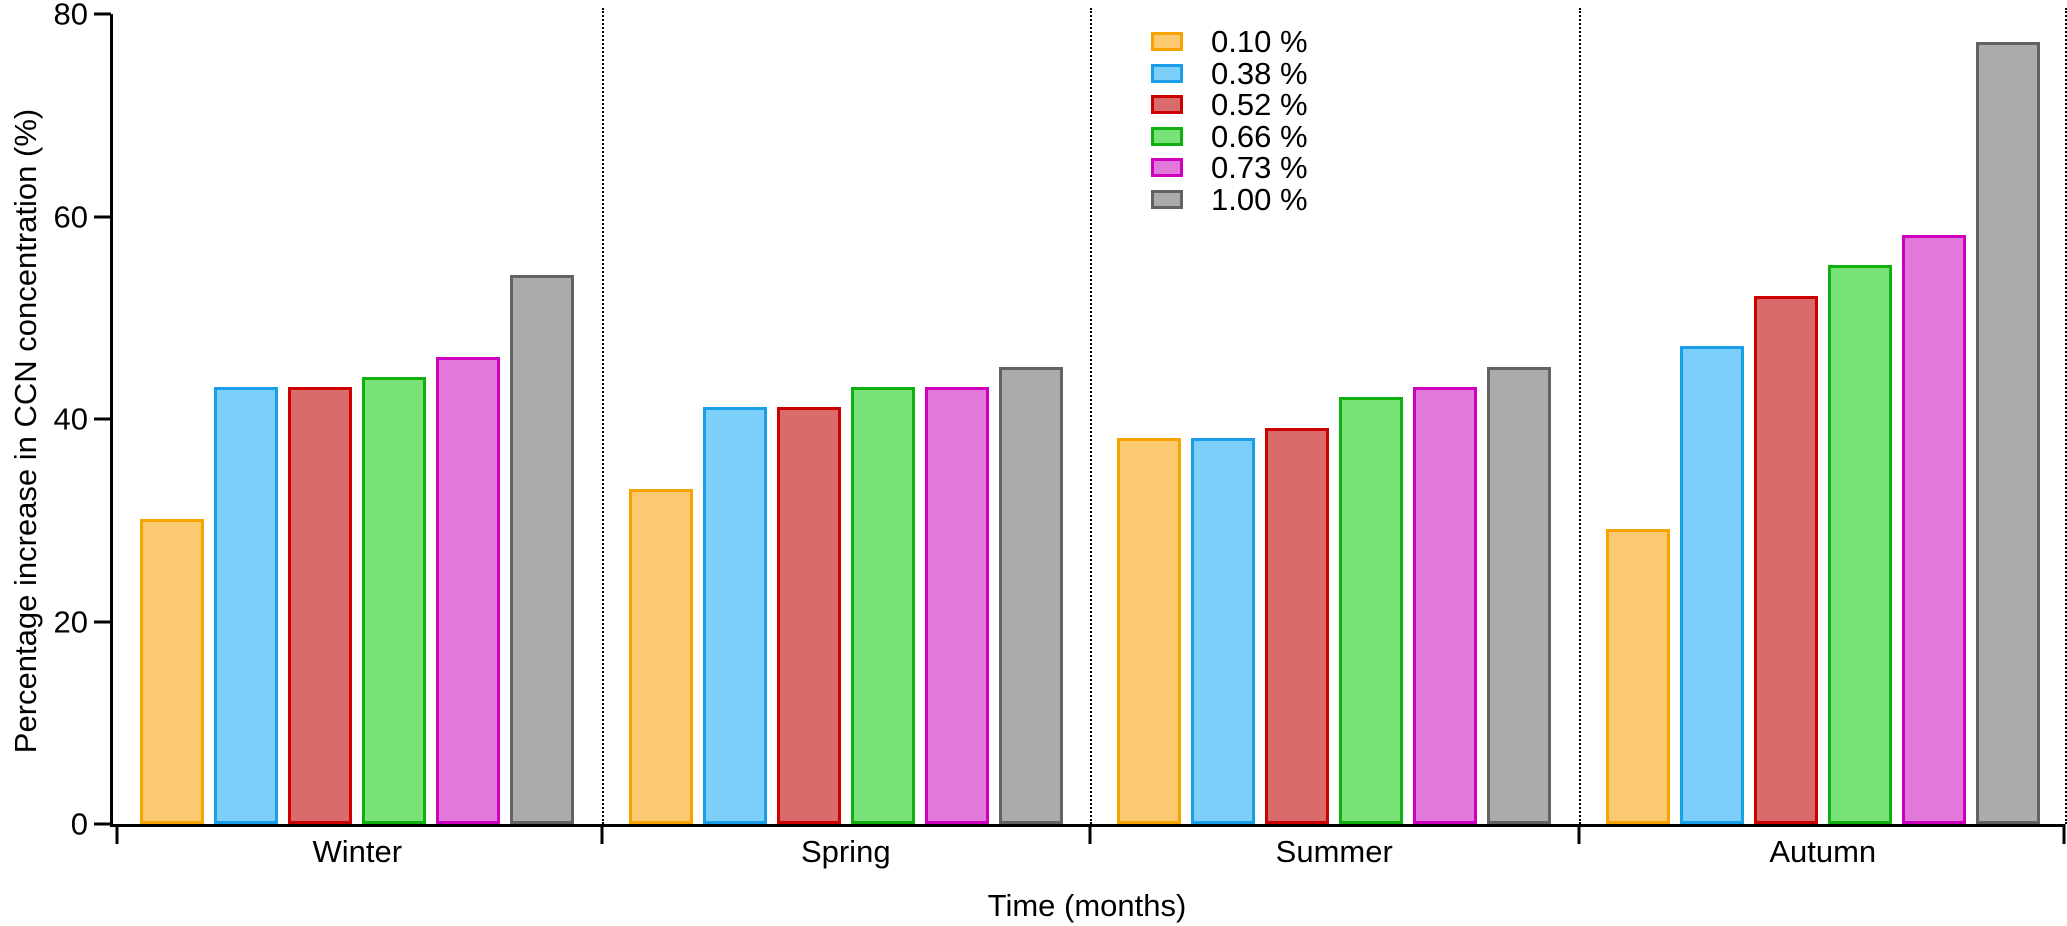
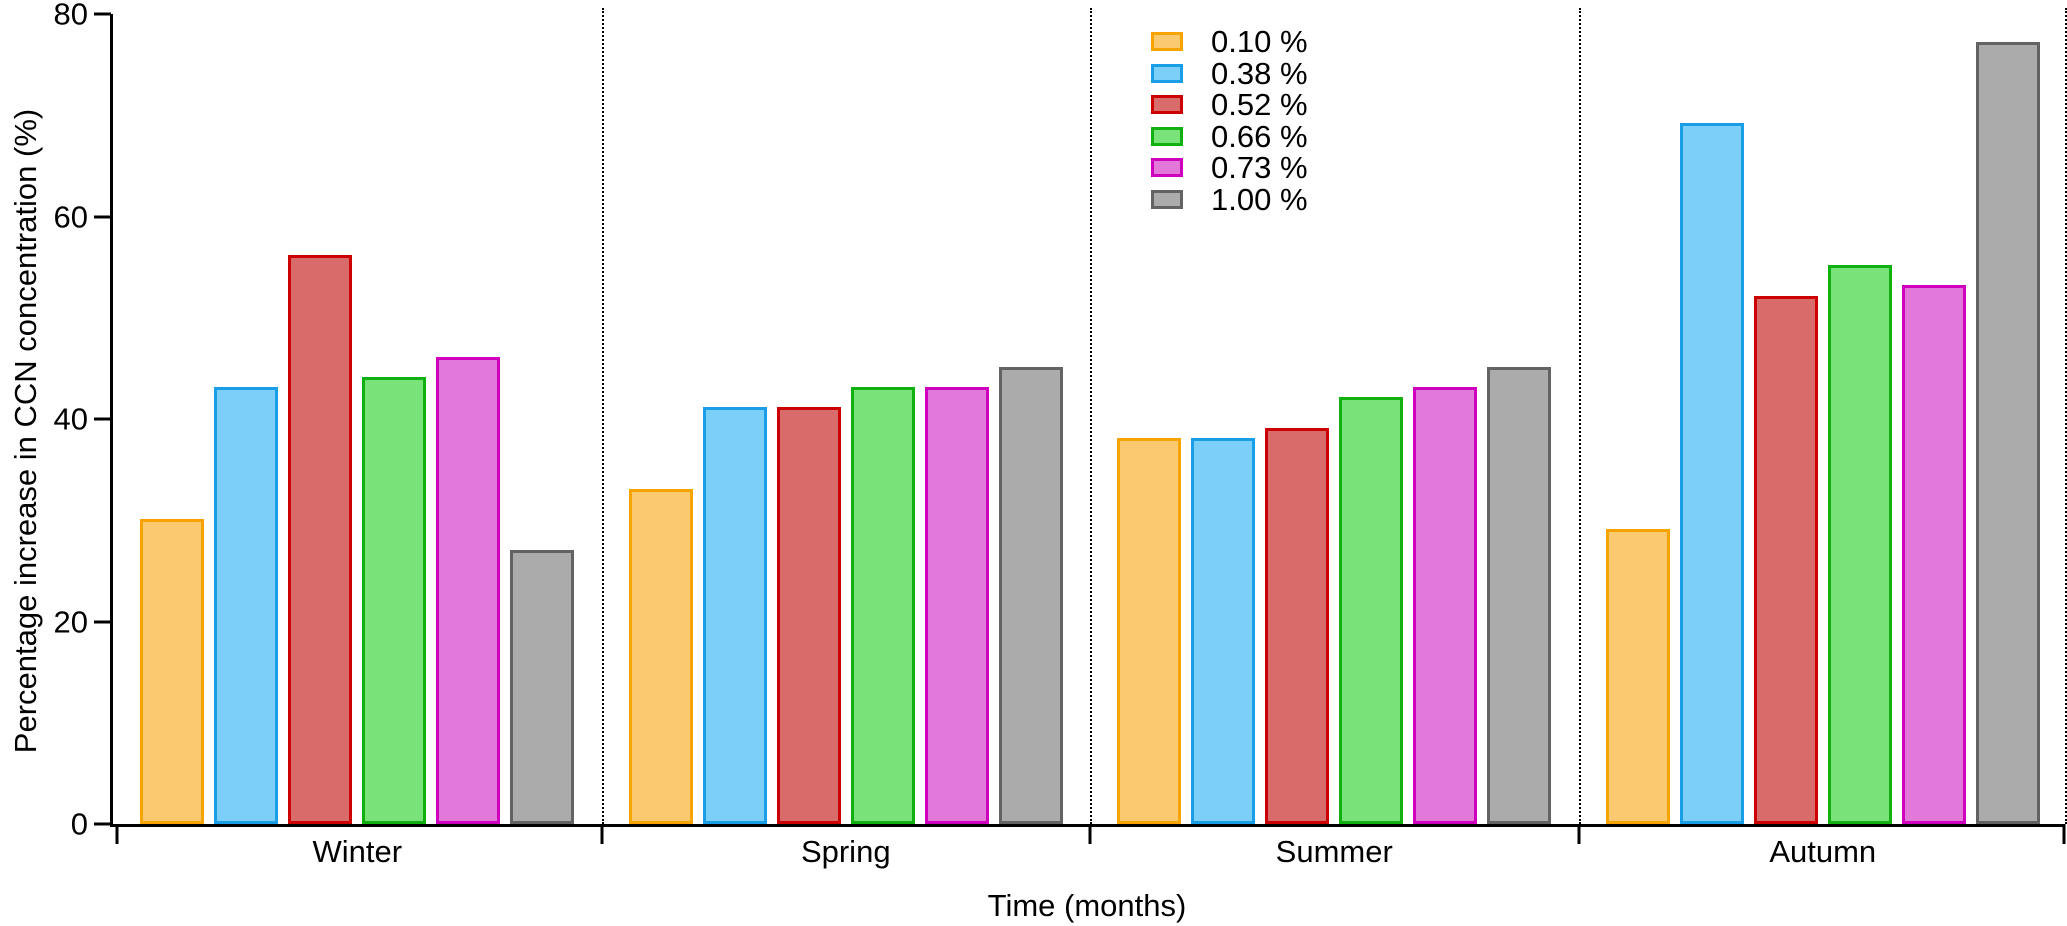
0.52 %/Winter: 43 -> 56
1.00 %/Winter: 54 -> 27
0.38 %/Autumn: 47 -> 69
0.73 %/Autumn: 58 -> 53
